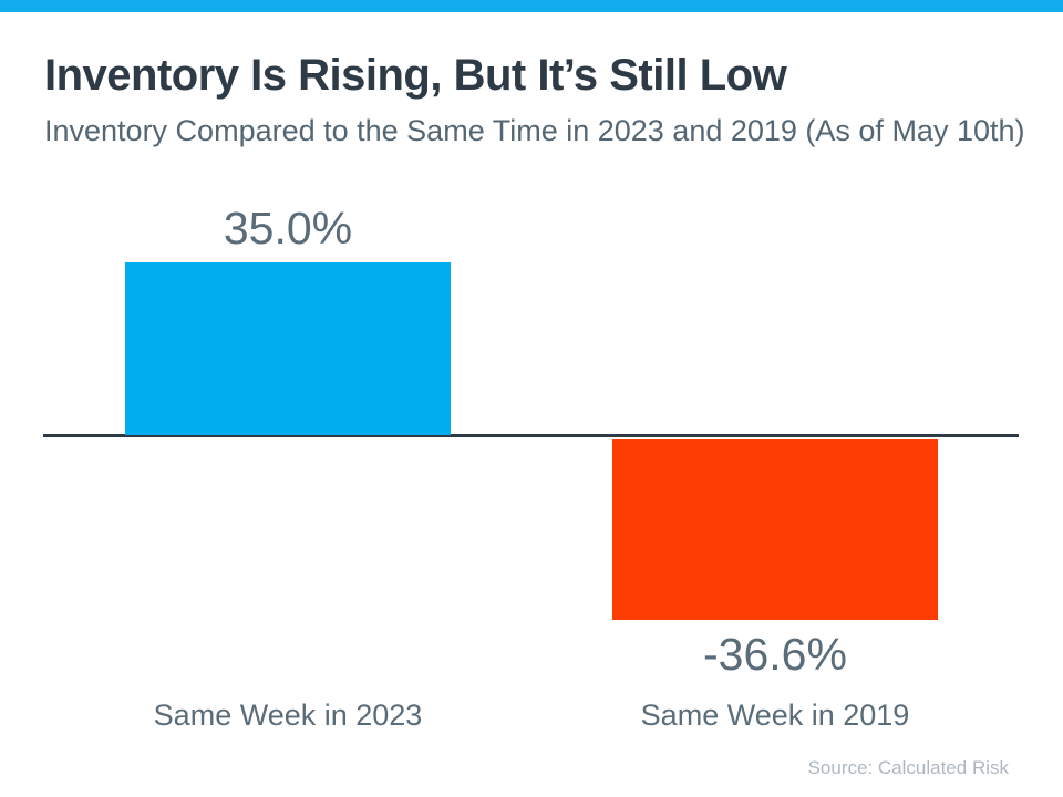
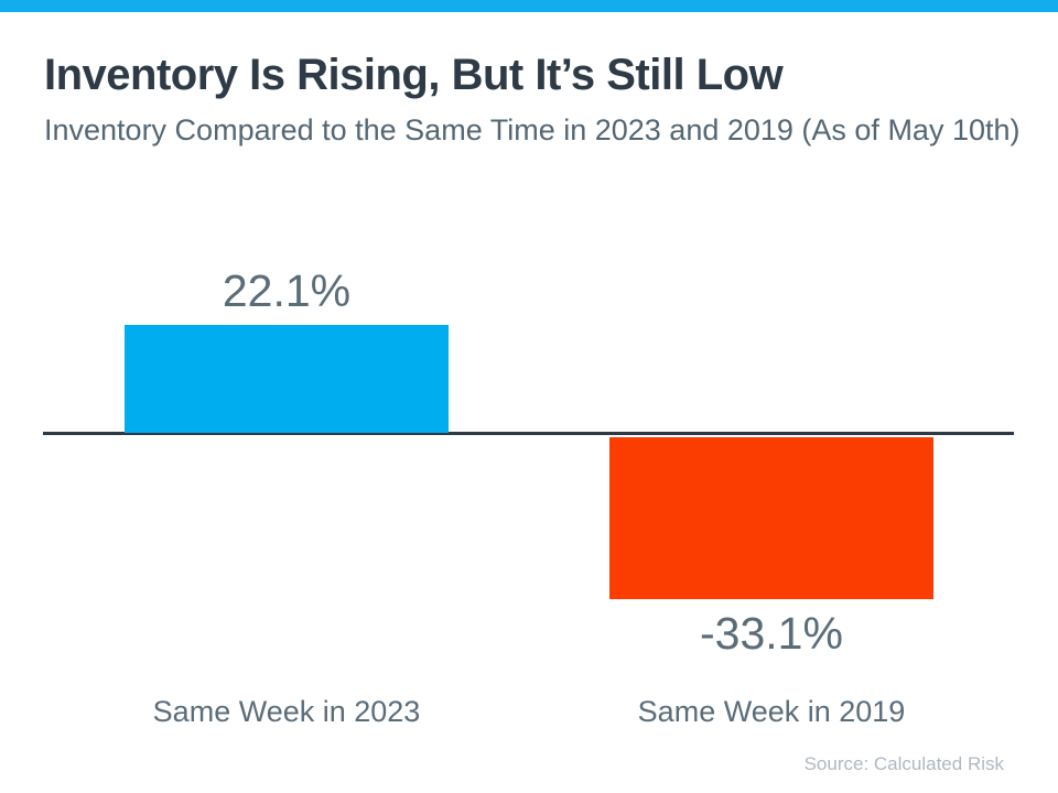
Same Week in 2023: 35.0% -> 22.1%
Same Week in 2019: -36.6% -> -33.1%
